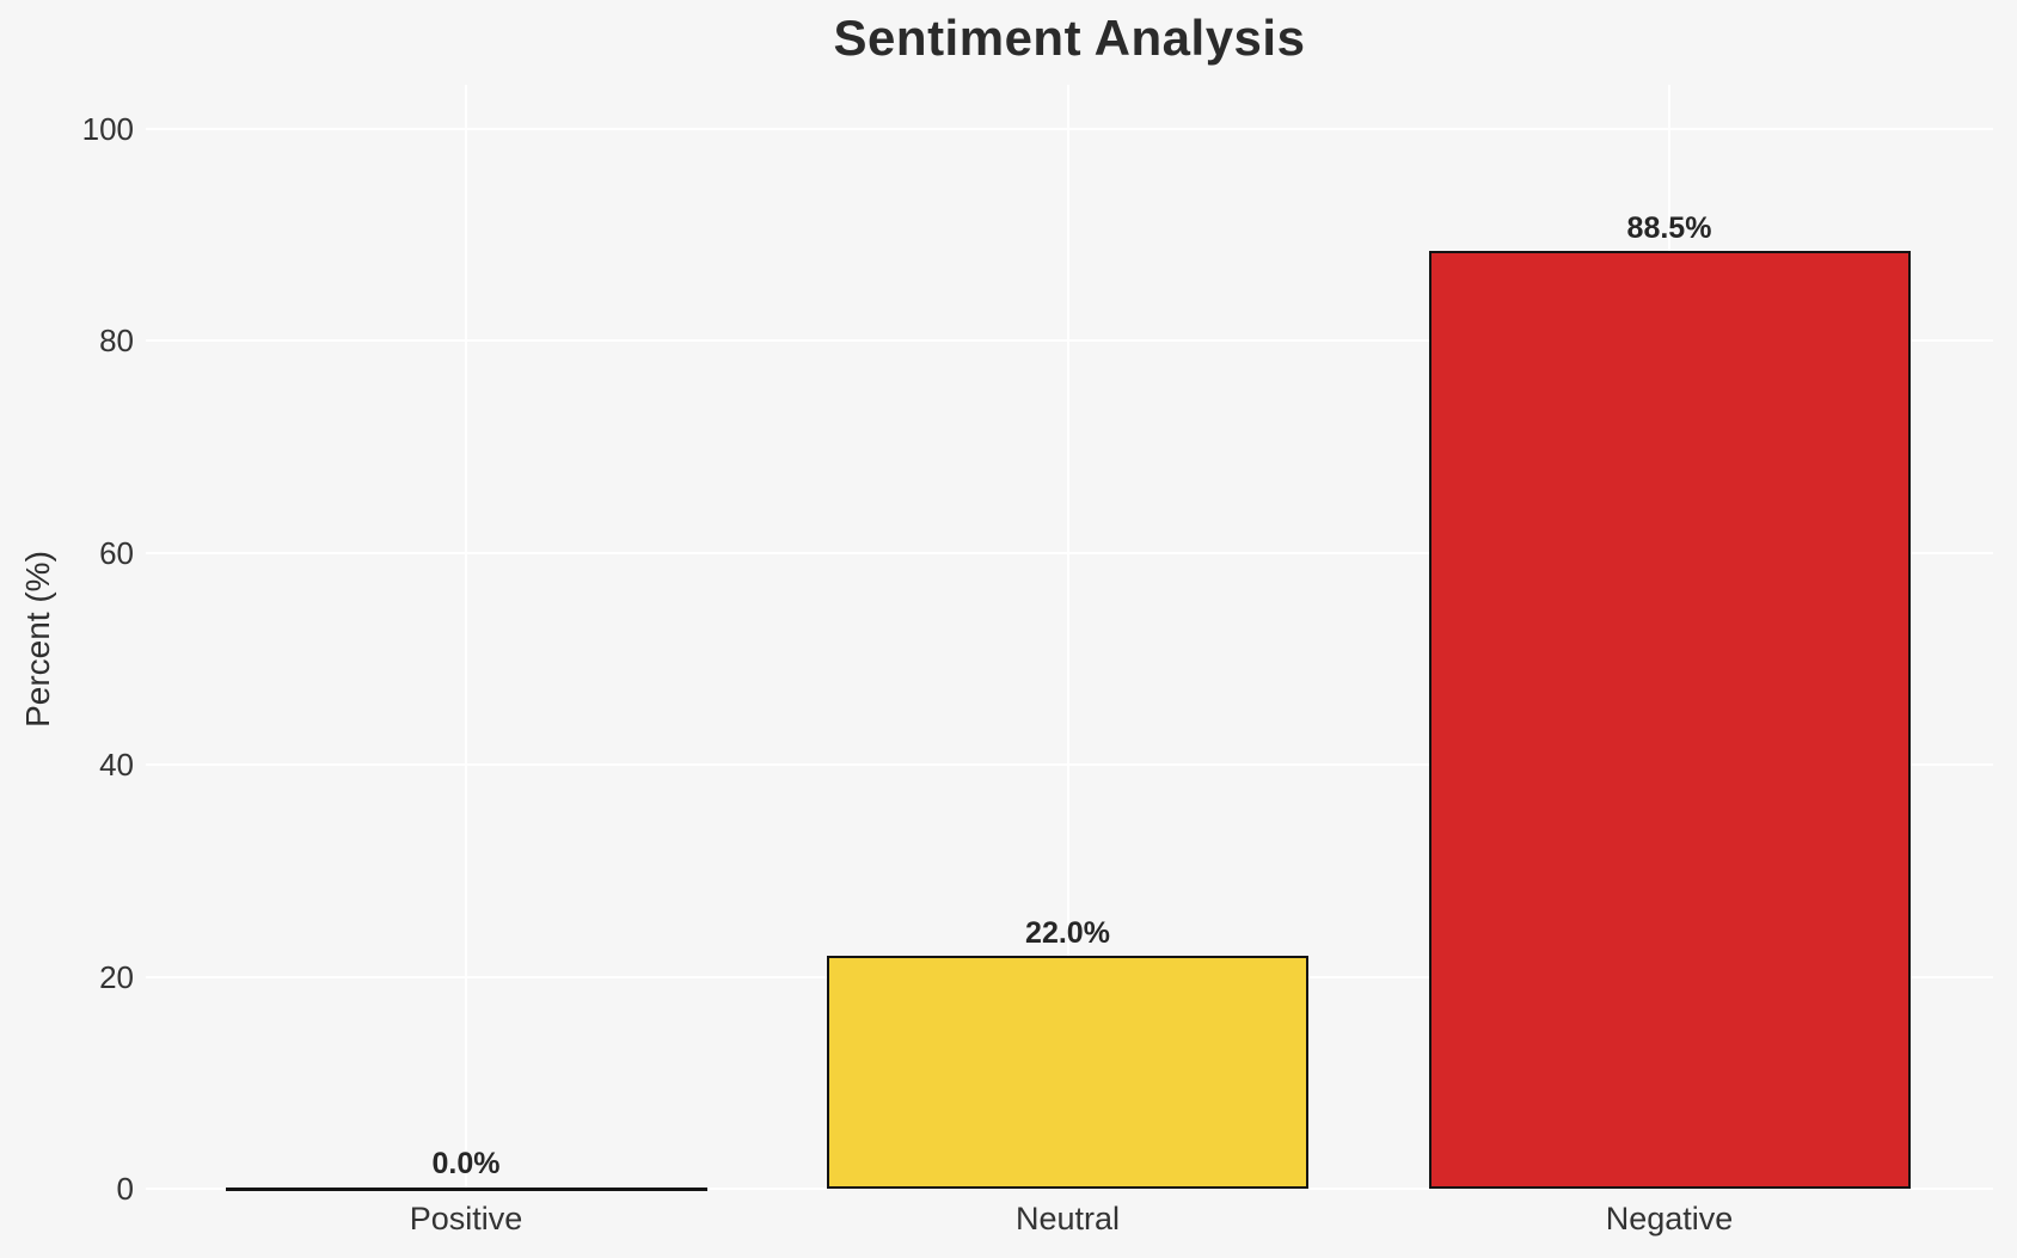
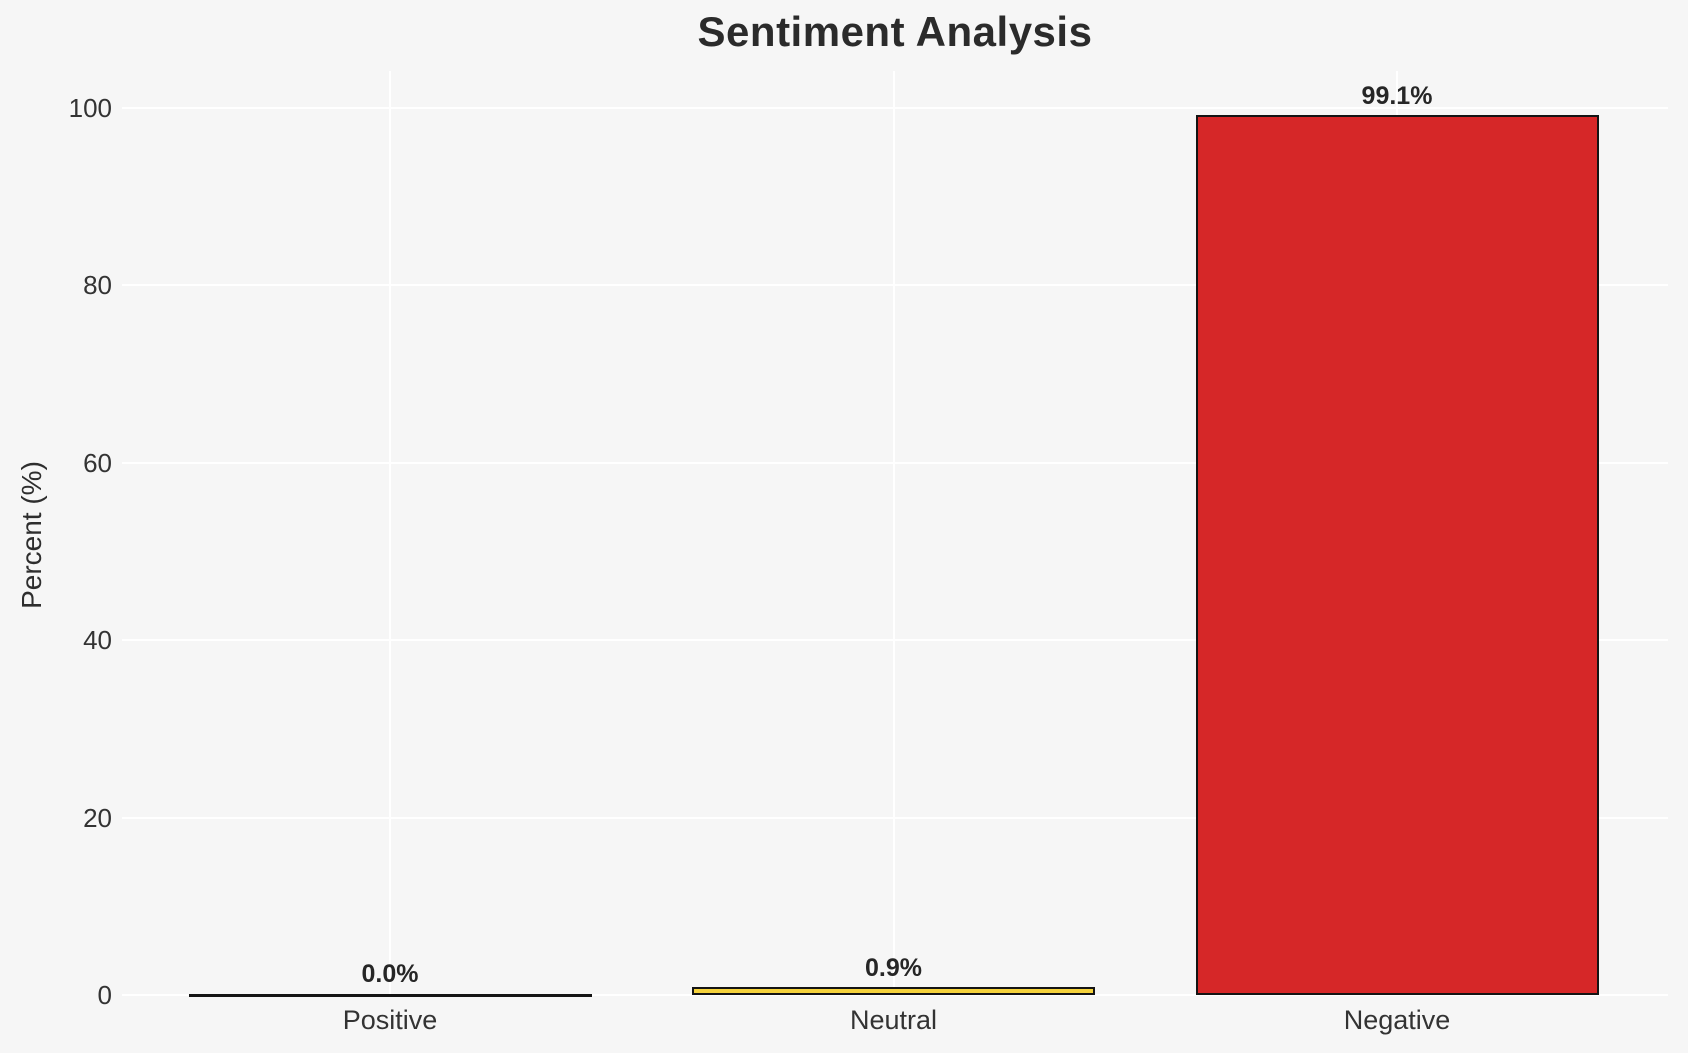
Neutral: 22.0% -> 0.9%
Negative: 88.5% -> 99.1%
